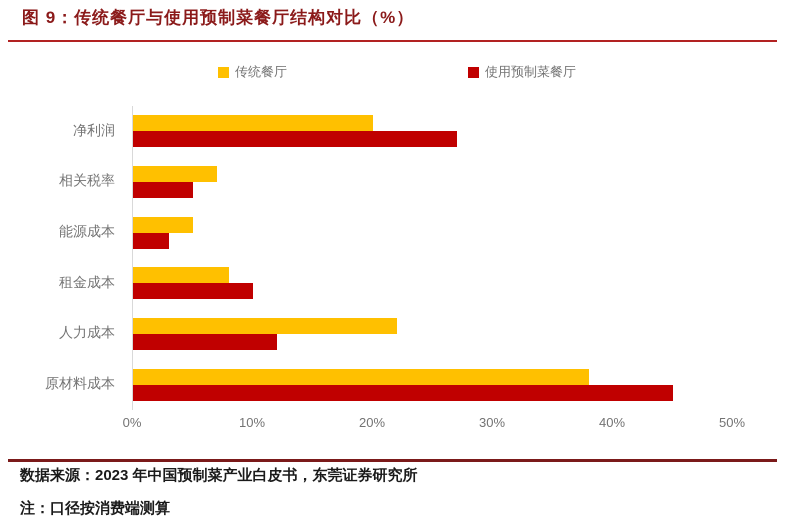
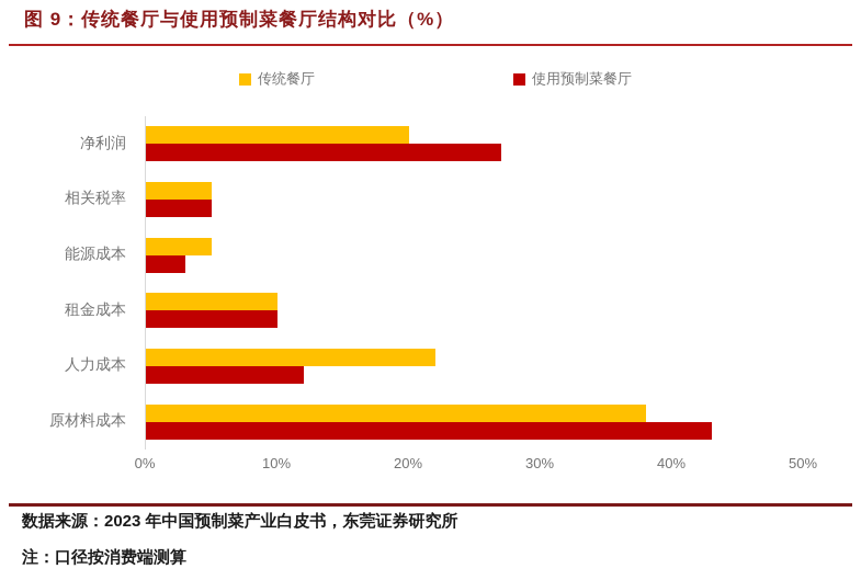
传统餐厅/相关税率: 7% -> 5%
传统餐厅/租金成本: 8% -> 10%
使用预制菜餐厅/原材料成本: 45% -> 43%
